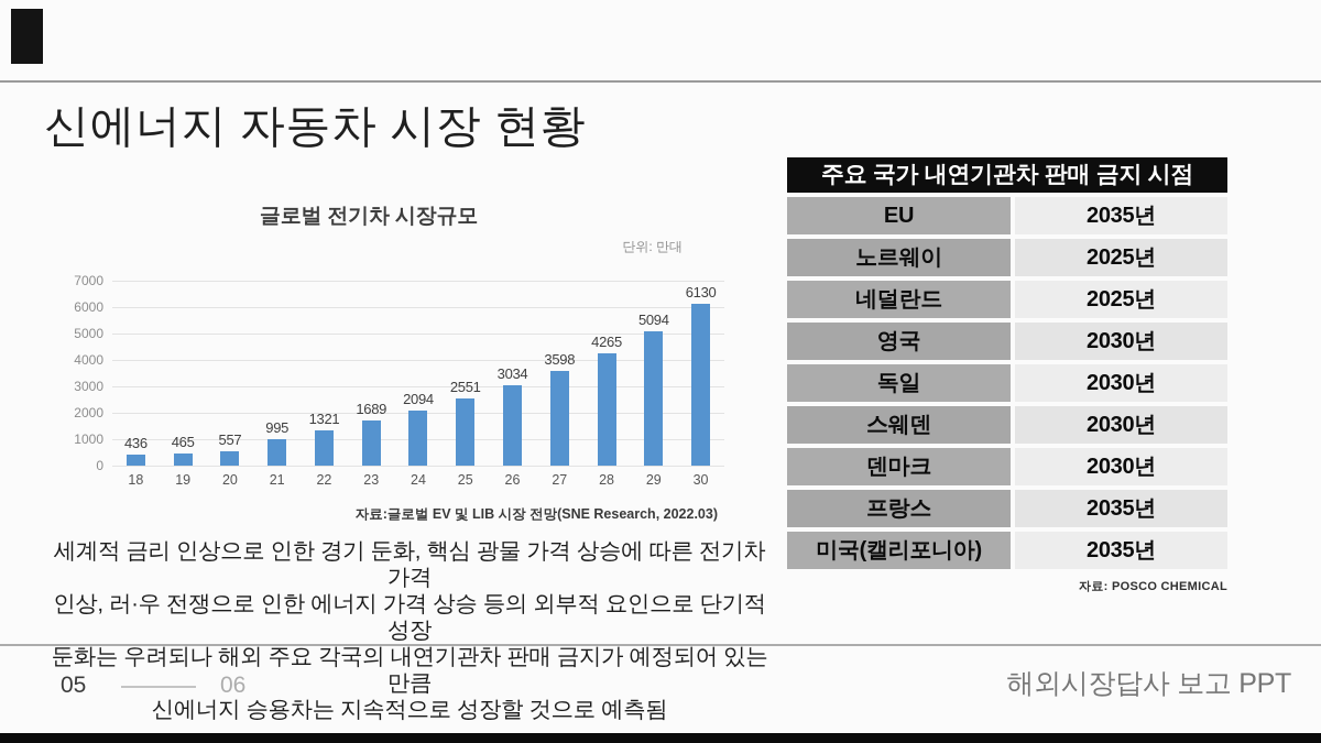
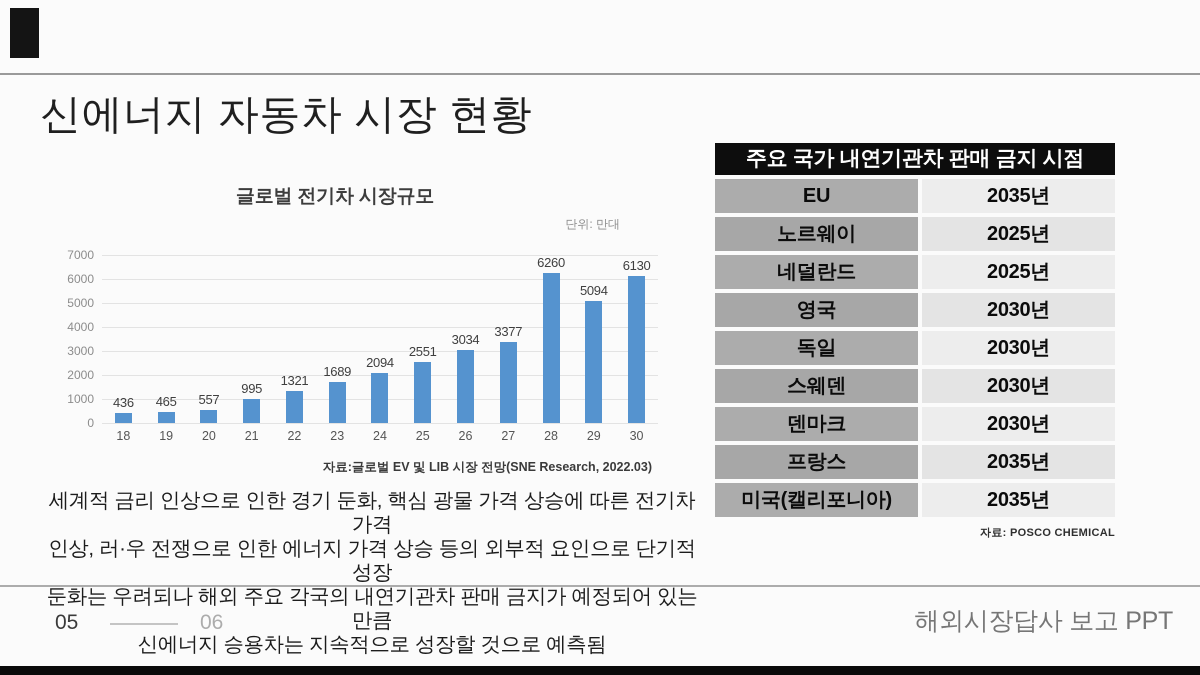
27: 3598 -> 3377
28: 4265 -> 6260
